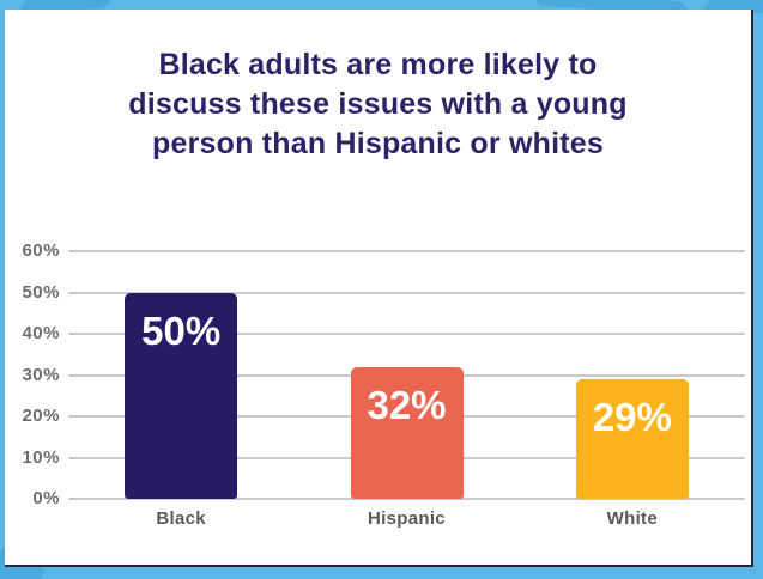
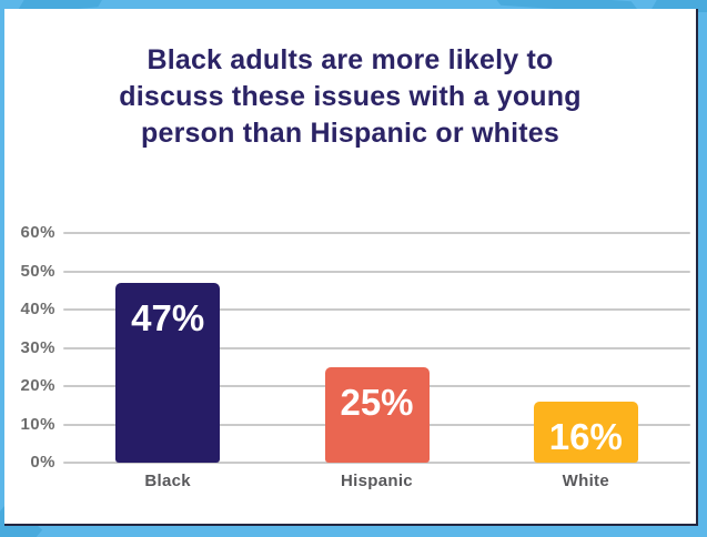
Black: 50% -> 47%
Hispanic: 32% -> 25%
White: 29% -> 16%
